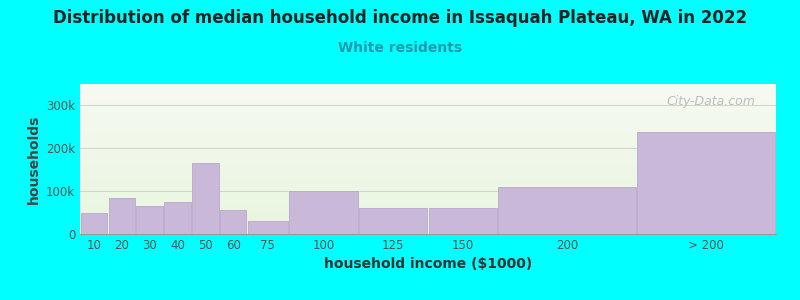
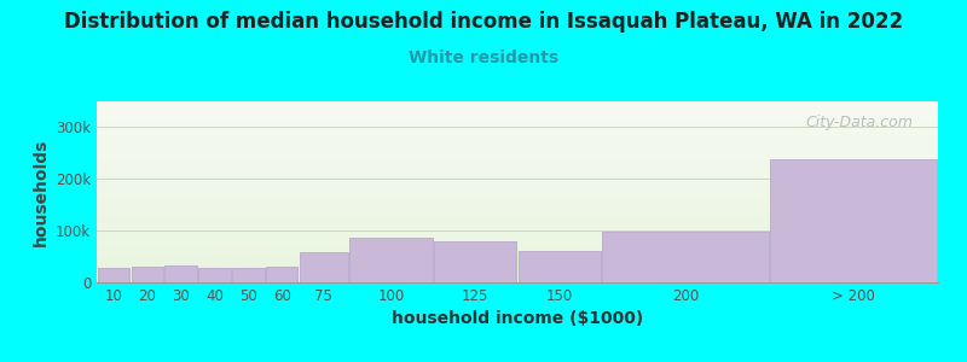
10: 50k -> 27k
20: 85k -> 30k
30: 65k -> 32k
40: 75k -> 28k
50: 165k -> 29k
60: 55k -> 30k
75: 30k -> 58k
100: 100k -> 87k
125: 60k -> 80k
200: 110k -> 98k
